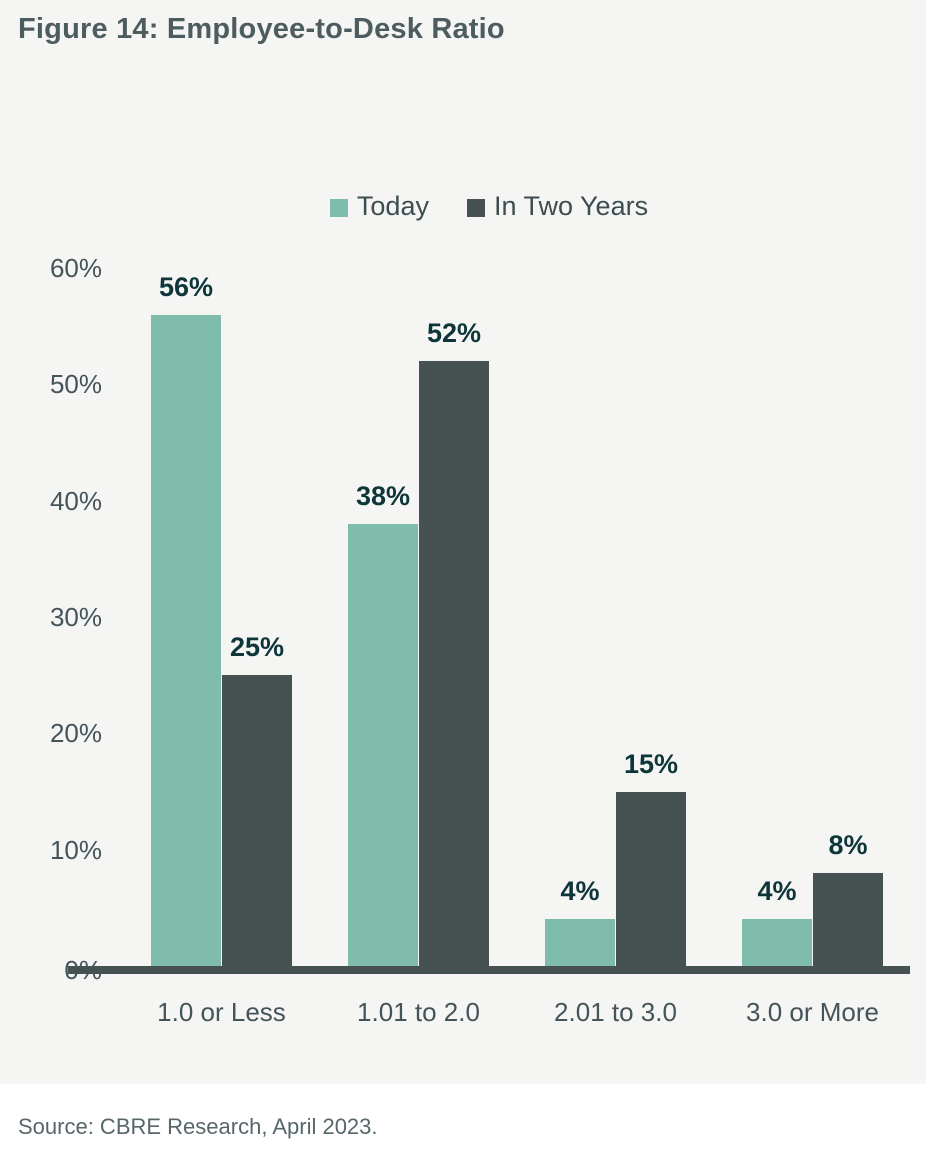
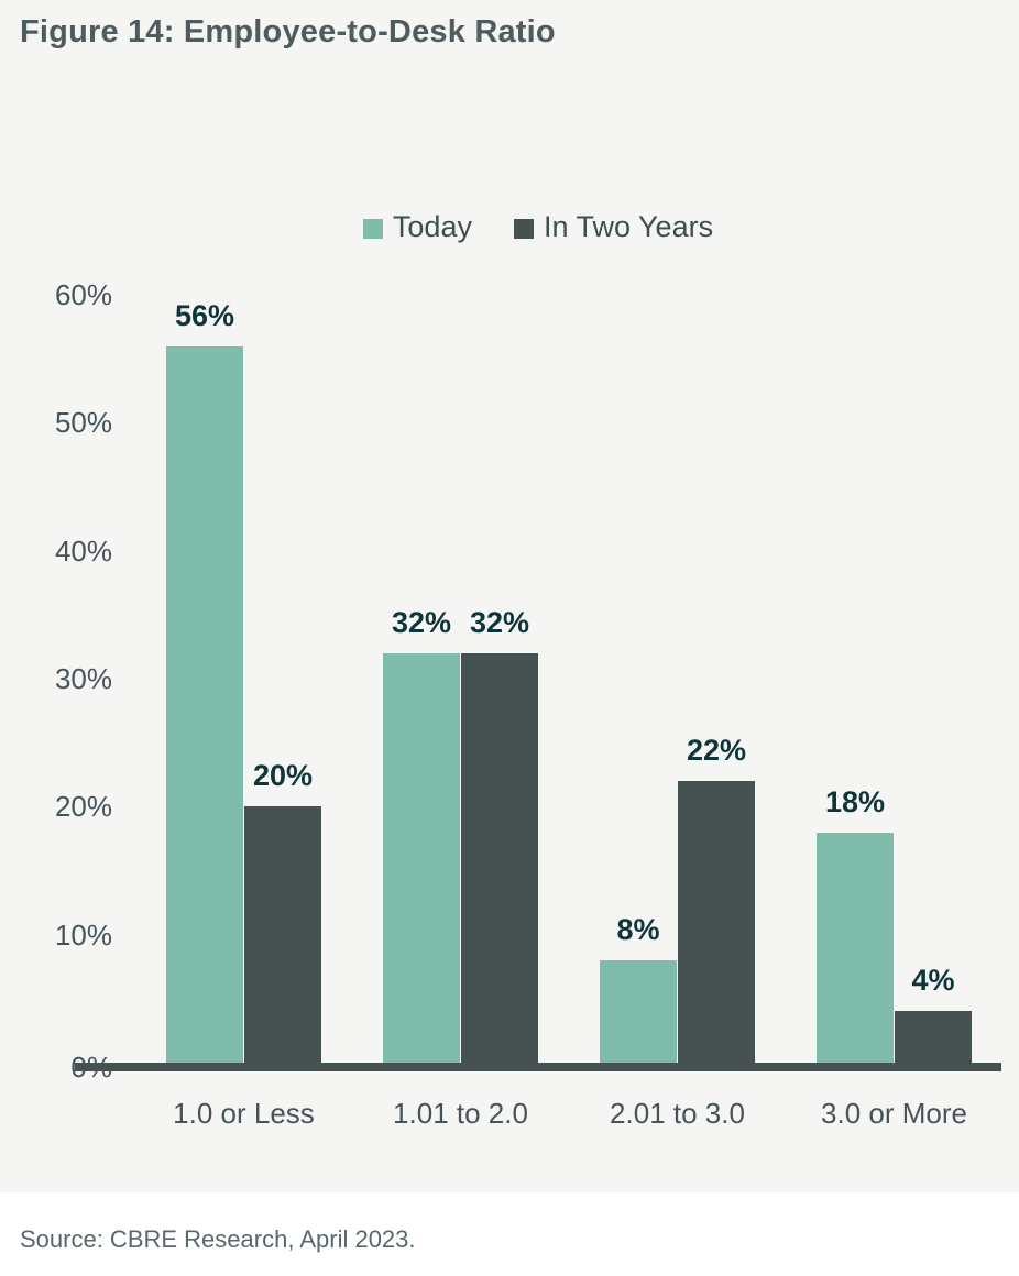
In Two Years/1.0 or Less: 25% -> 20%
Today/1.01 to 2.0: 38% -> 32%
In Two Years/1.01 to 2.0: 52% -> 32%
Today/2.01 to 3.0: 4% -> 8%
In Two Years/2.01 to 3.0: 15% -> 22%
Today/3.0 or More: 4% -> 18%
In Two Years/3.0 or More: 8% -> 4%
